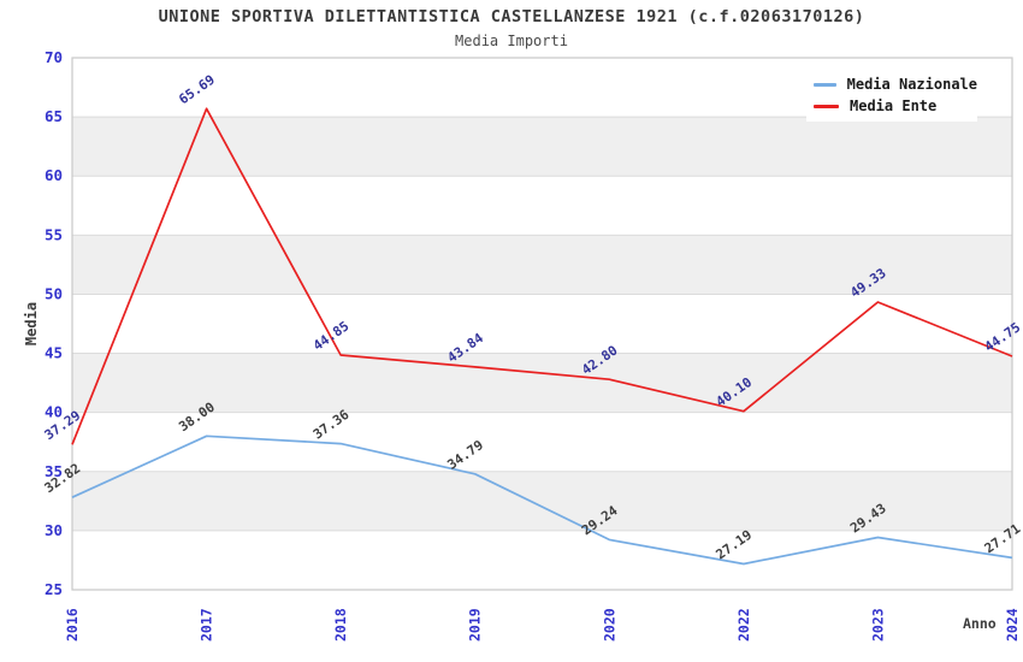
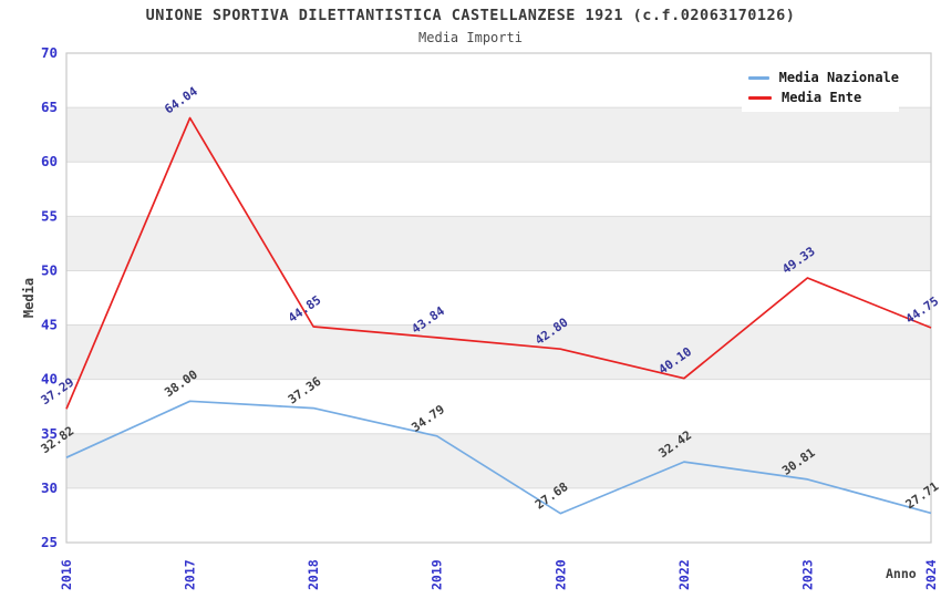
Media Ente/2017: 65.69 -> 64.04
Media Nazionale/2020: 29.24 -> 27.68
Media Nazionale/2022: 27.19 -> 32.42
Media Nazionale/2023: 29.43 -> 30.81
